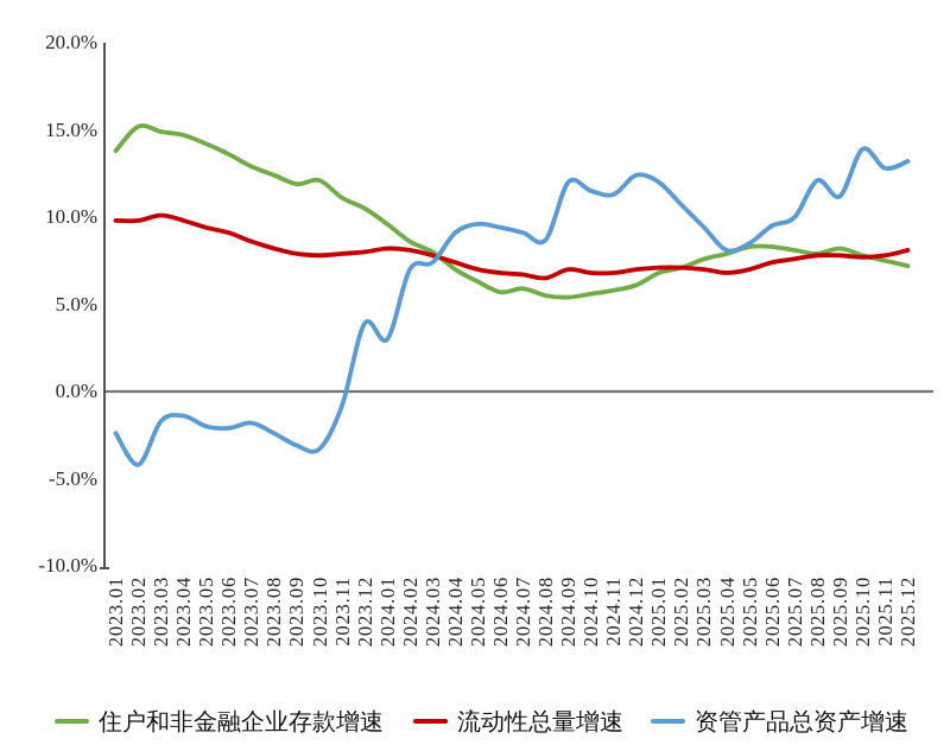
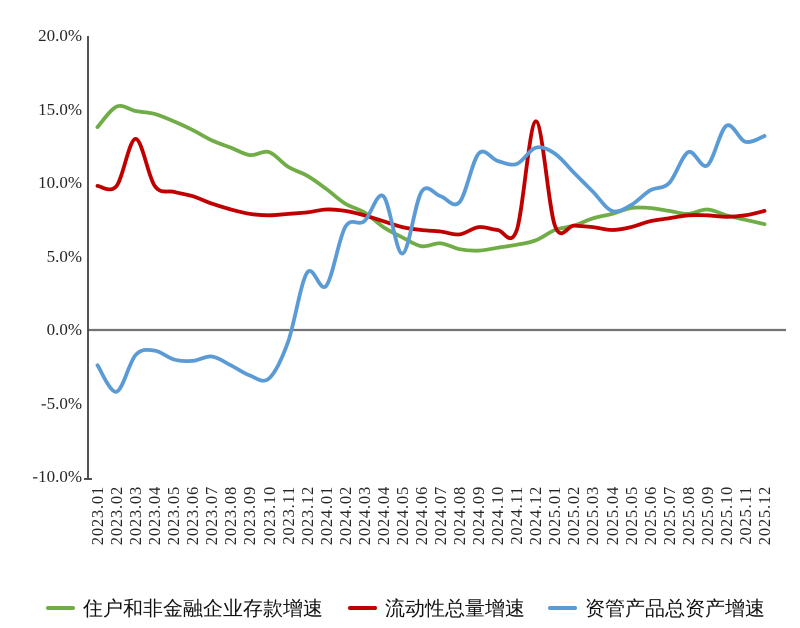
流动性总量增速/2023.03: 10.1% -> 13.0%
资管产品总资产增速/2024.05: 9.6% -> 5.2%
流动性总量增速/2024.12: 7.0% -> 14.2%
